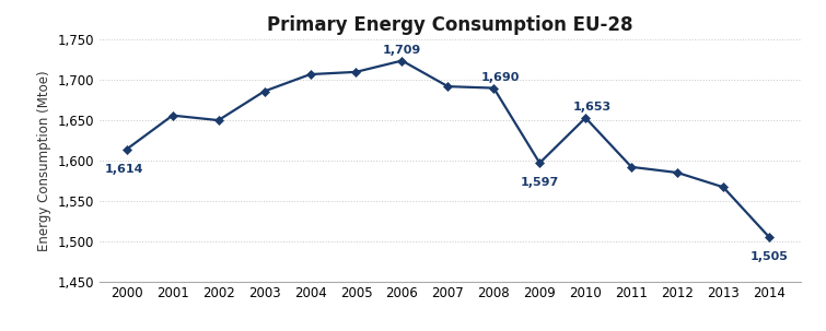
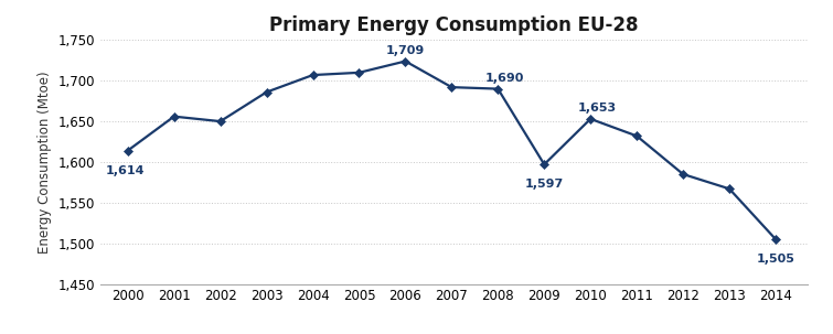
2011: 1,592 -> 1,632
